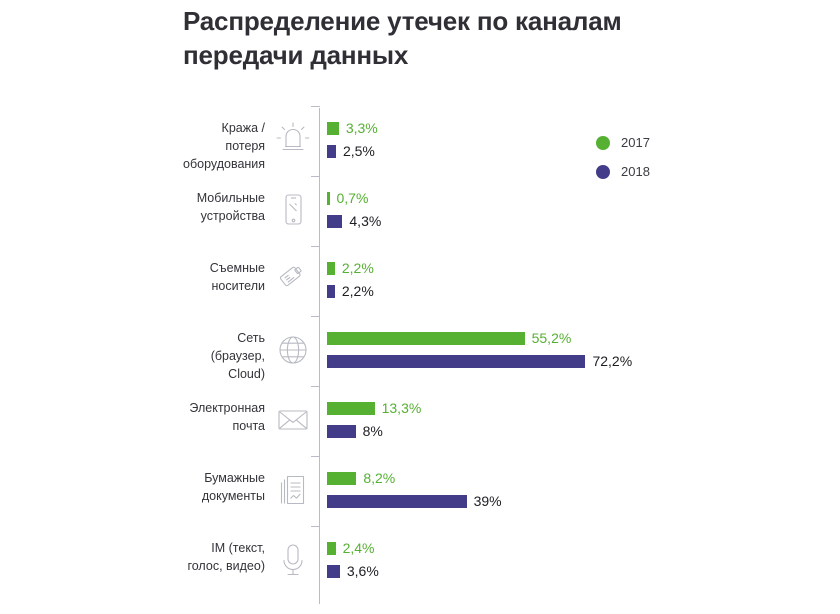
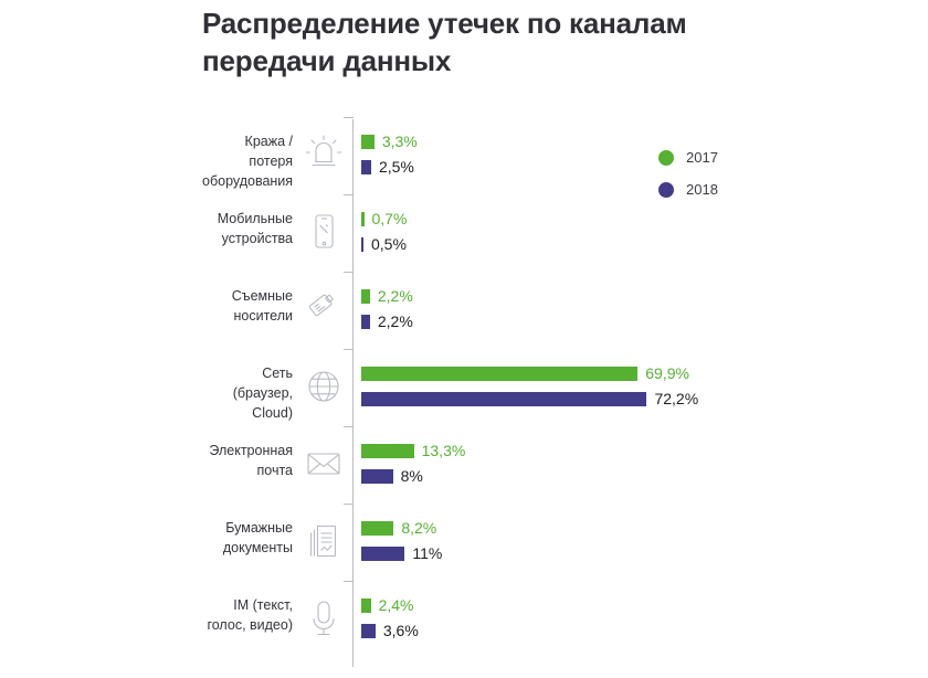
2018/Мобильные устройства: 4,3% -> 0,5%
2017/Сеть (браузер, Cloud): 55,2% -> 69,9%
2018/Бумажные документы: 39% -> 11%
